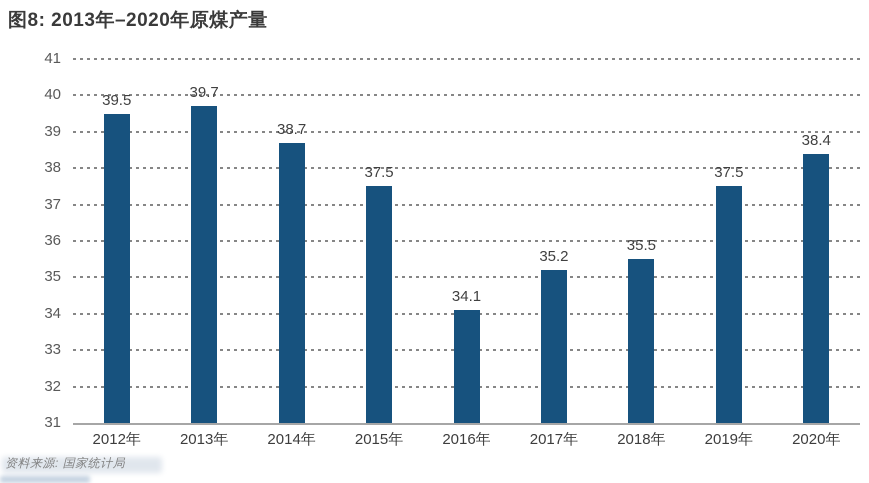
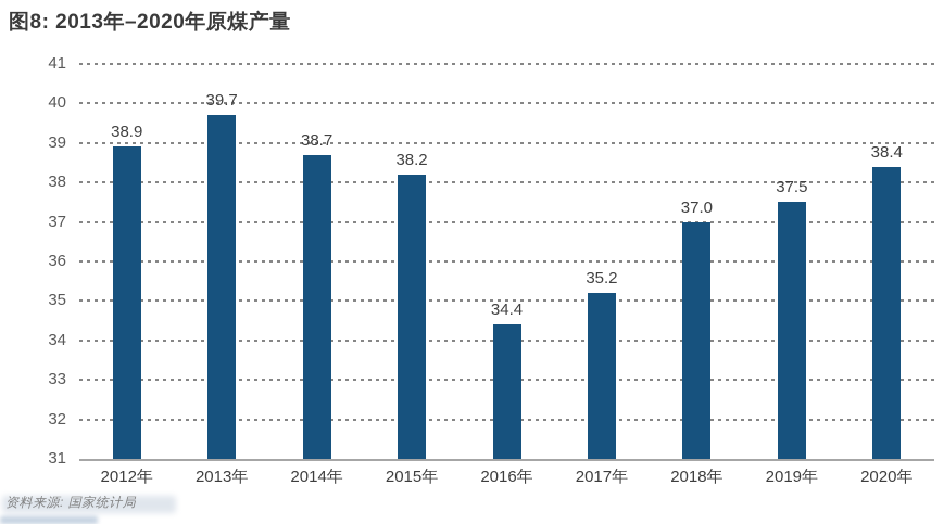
2012年: 39.5 -> 38.9
2015年: 37.5 -> 38.2
2016年: 34.1 -> 34.4
2018年: 35.5 -> 37.0
